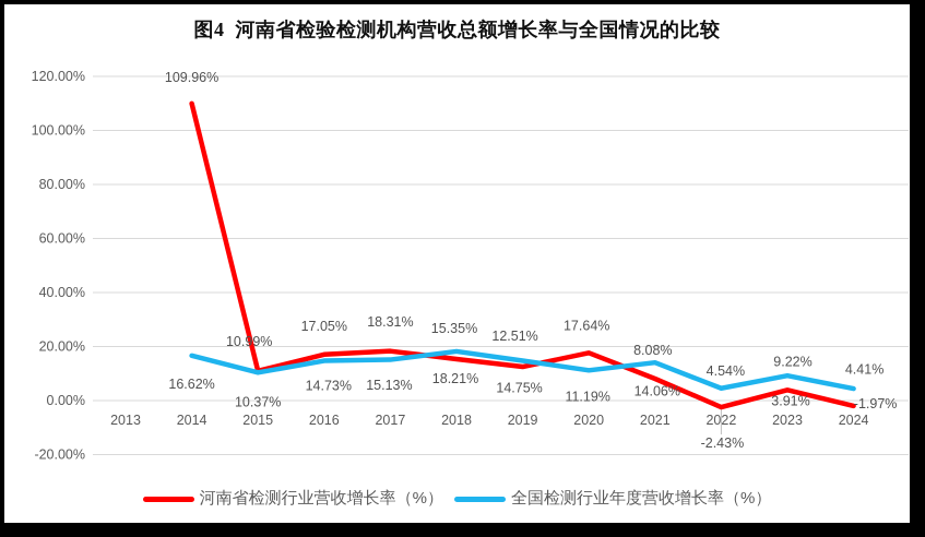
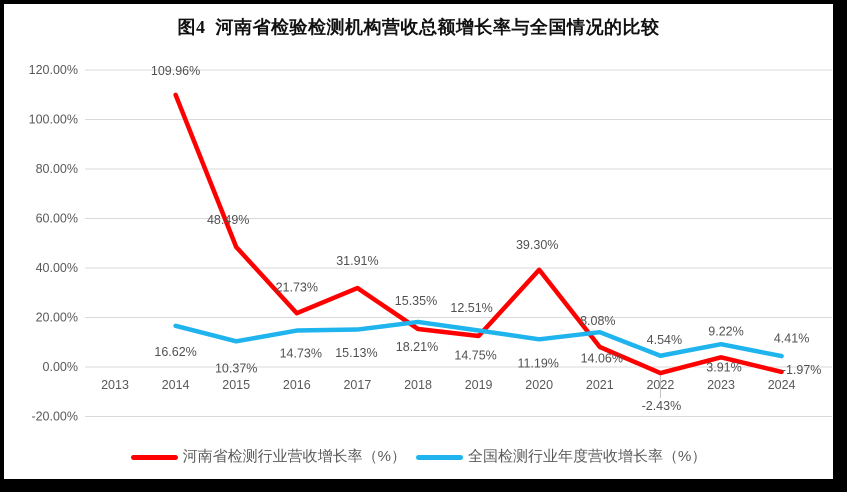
河南省检测行业营收增长率（%）/2015: 10.99% -> 48.49%
河南省检测行业营收增长率（%）/2016: 17.05% -> 21.73%
河南省检测行业营收增长率（%）/2017: 18.31% -> 31.91%
河南省检测行业营收增长率（%）/2020: 17.64% -> 39.30%
